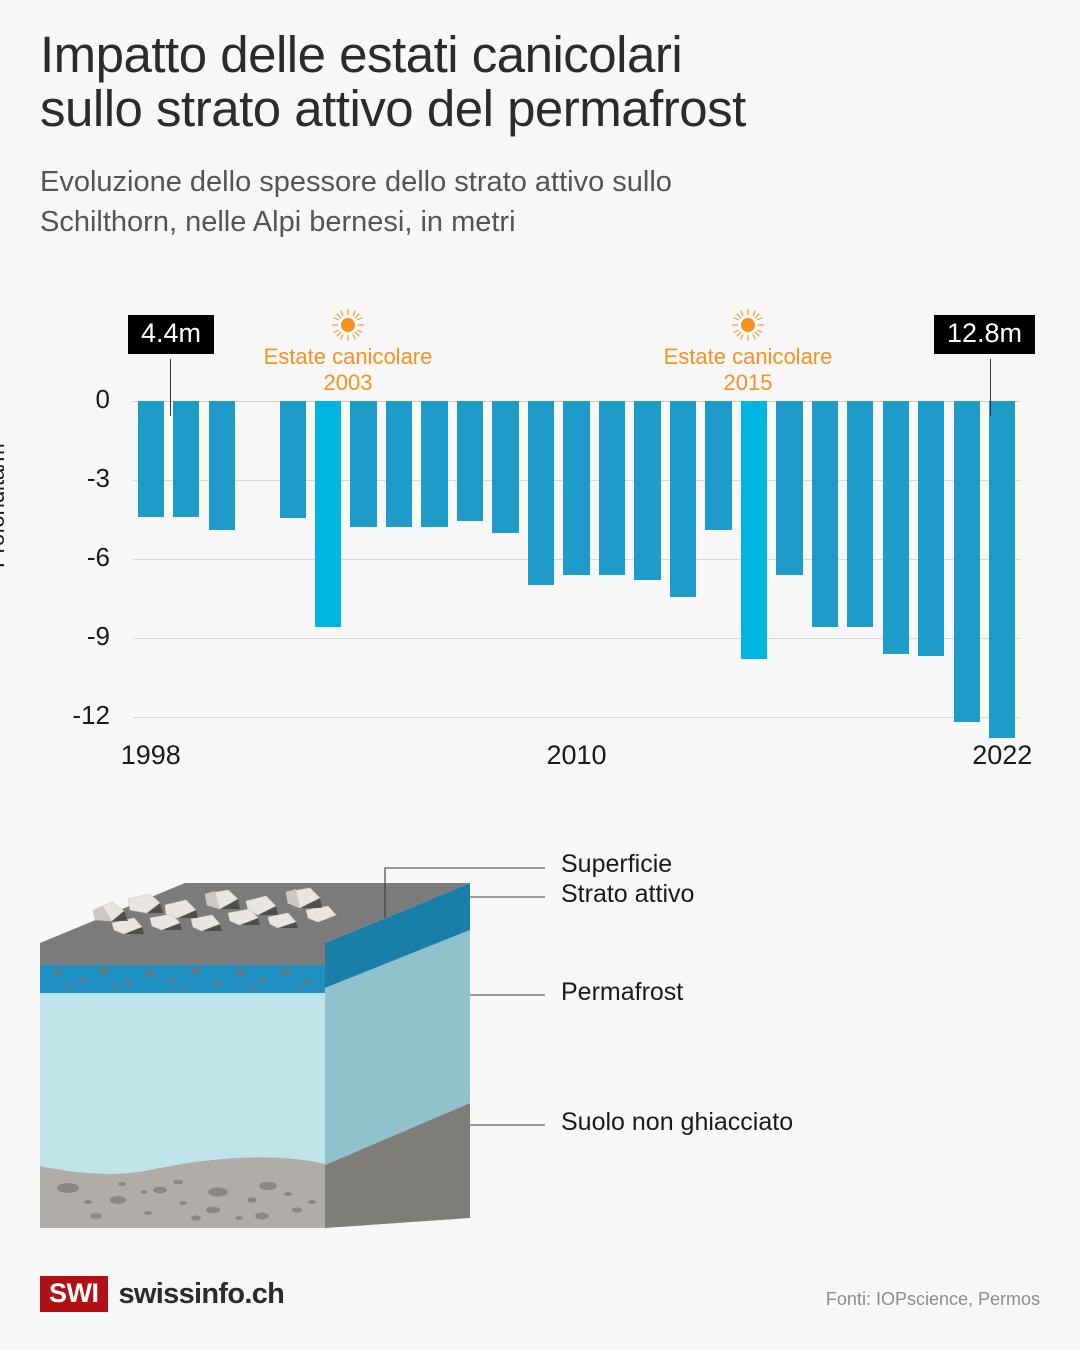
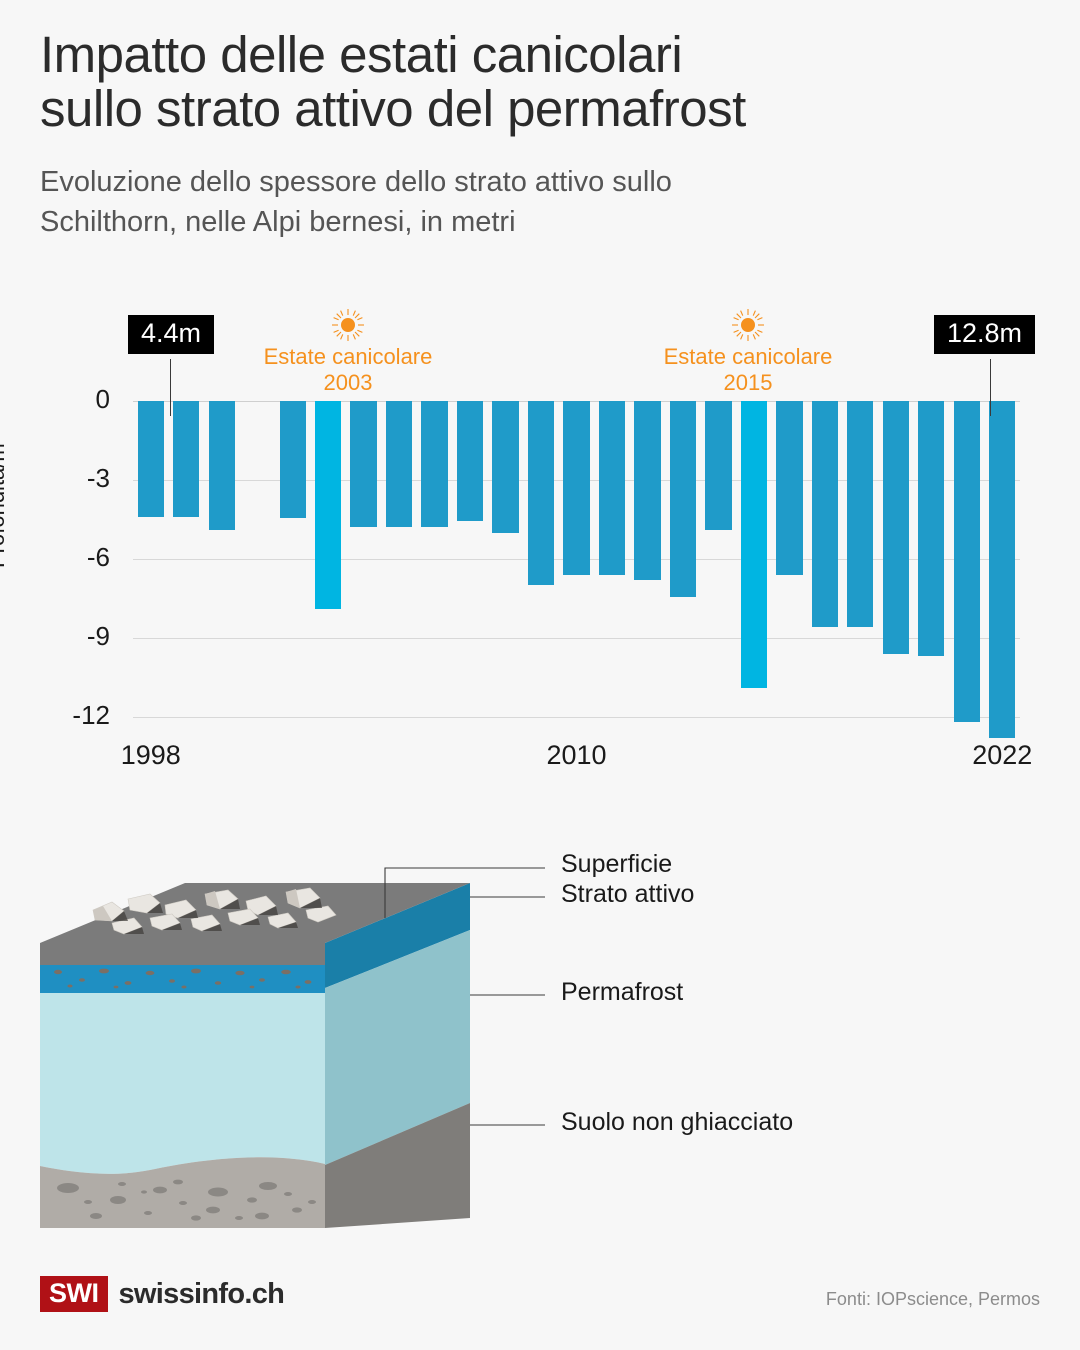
2003: -8.6 -> -7.9
2015: -9.8 -> -10.9
